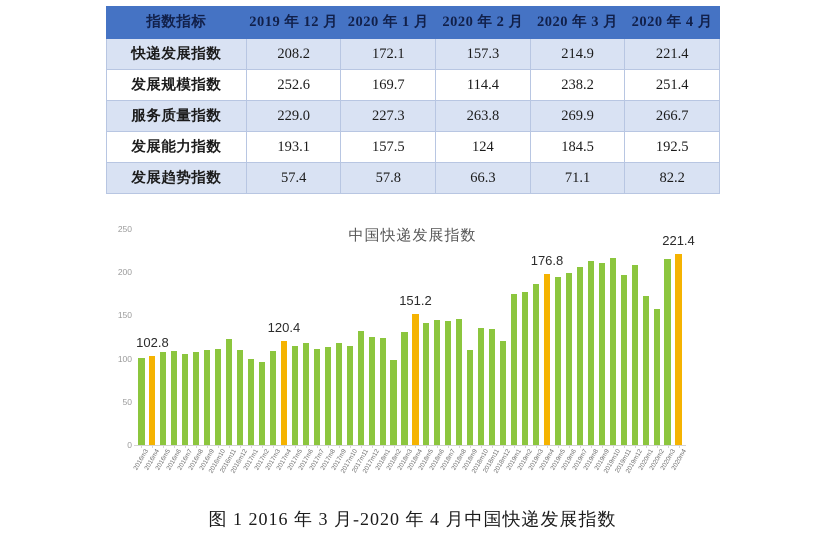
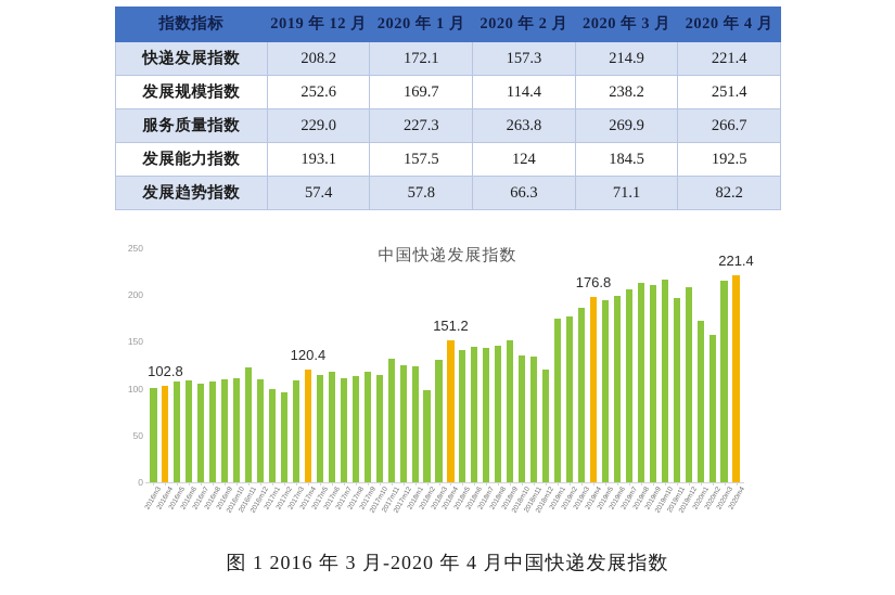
2018m9: 110 -> 150
